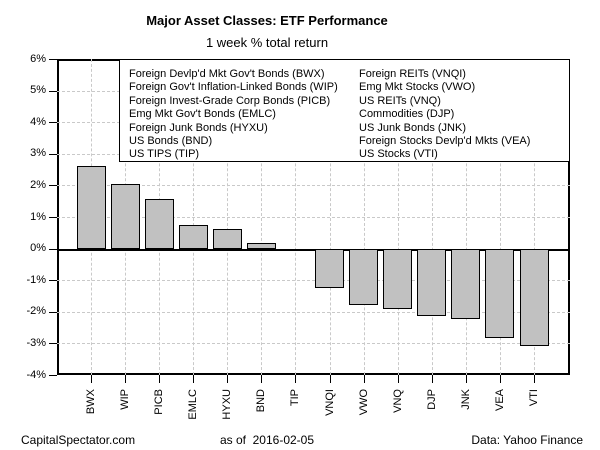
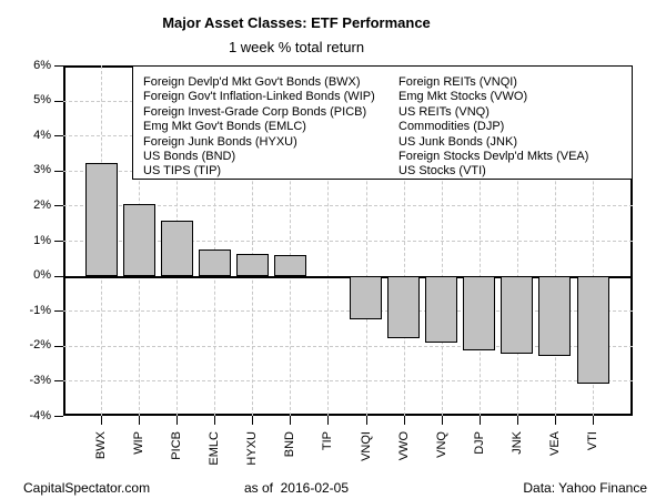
BWX: 2.6% -> 3.2%
BND: 0.2% -> 0.6%
VEA: -2.8% -> -2.3%
